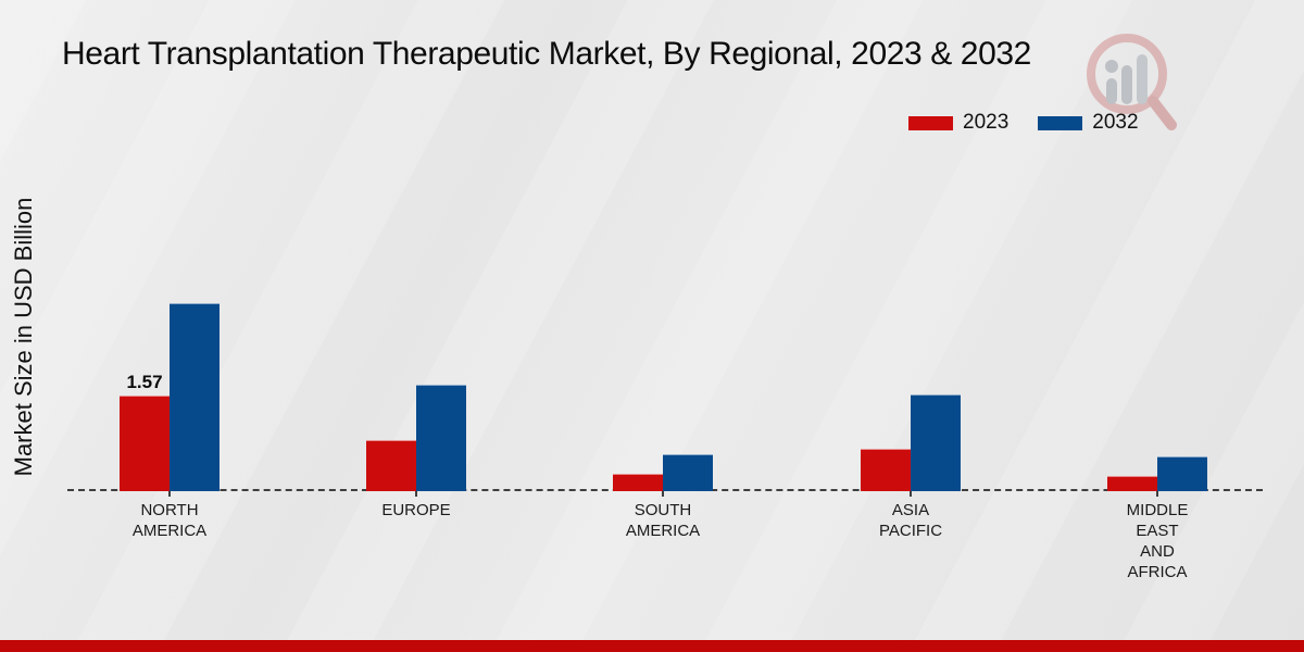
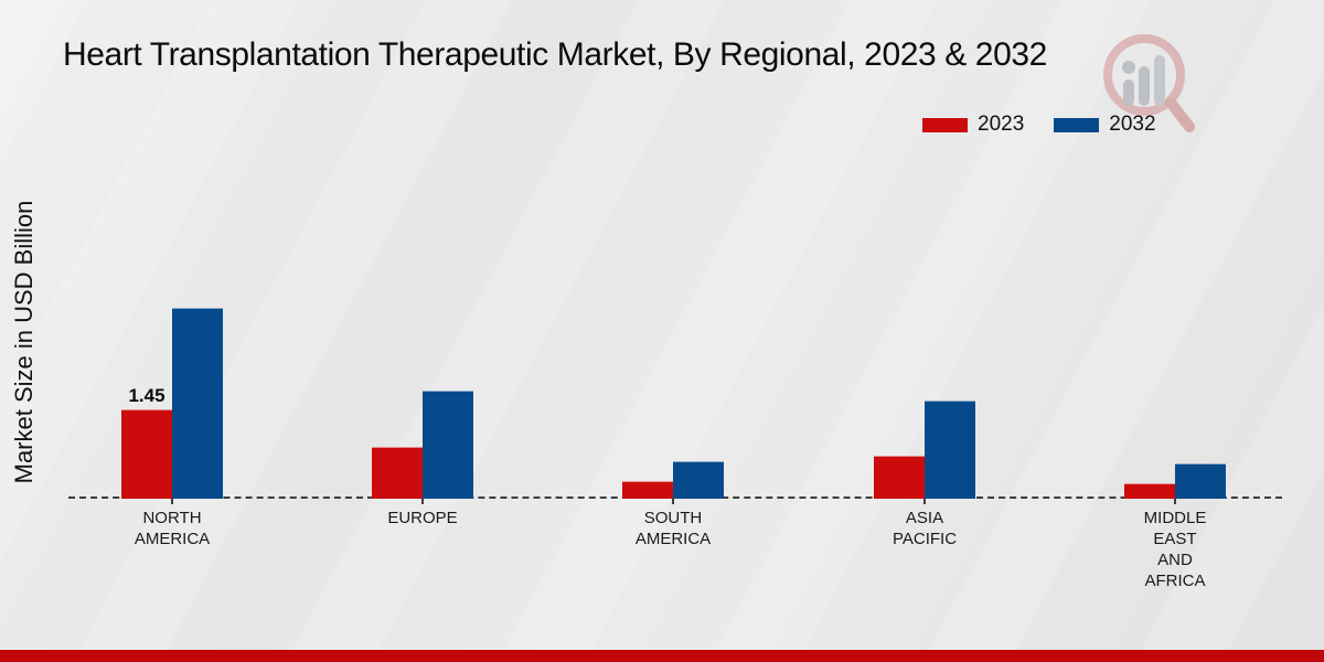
2023/NORTH AMERICA: 1.57 -> 1.45
